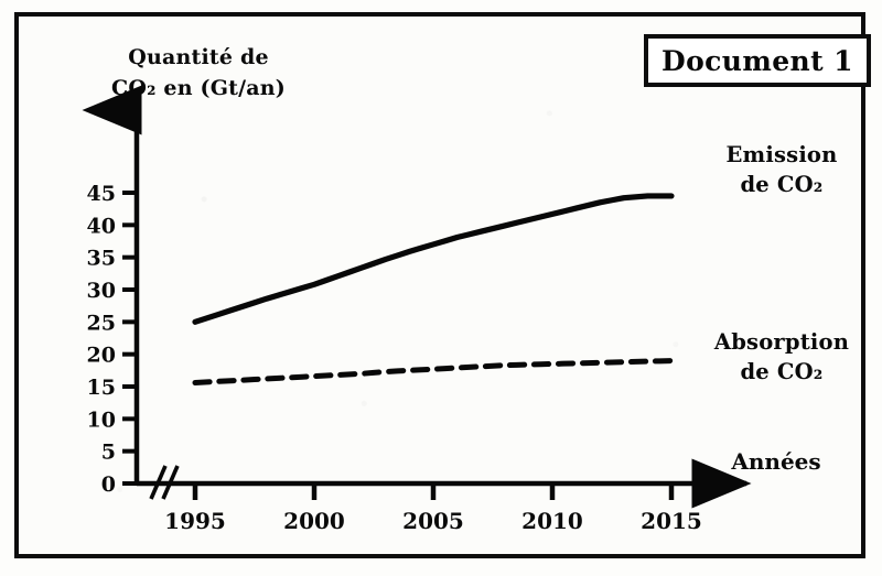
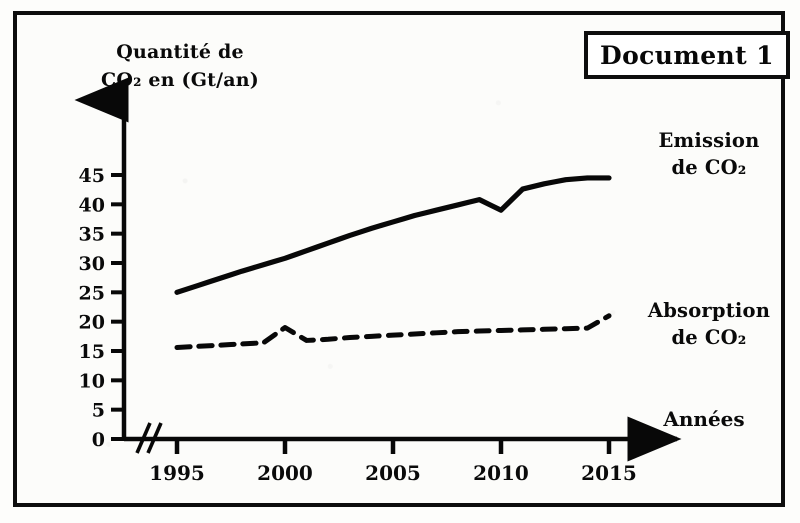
Absorption de CO₂/2000: 17 -> 19
Emission de CO₂/2010: 42 -> 39
Absorption de CO₂/2015: 19 -> 21
